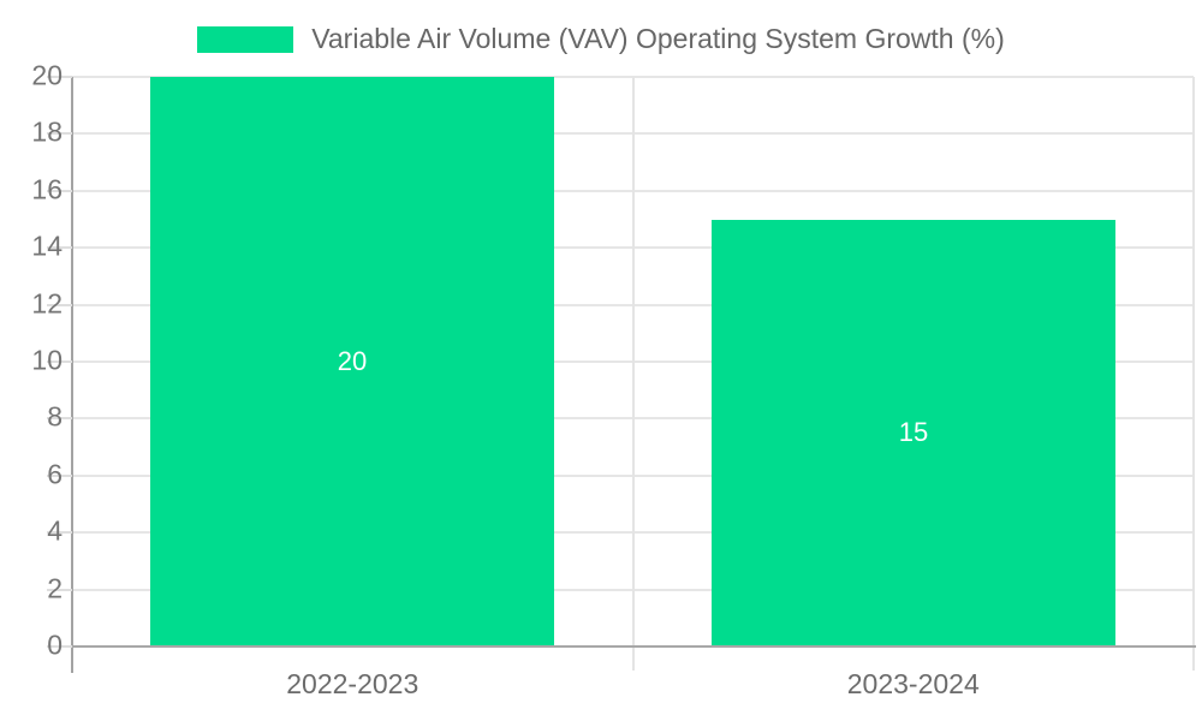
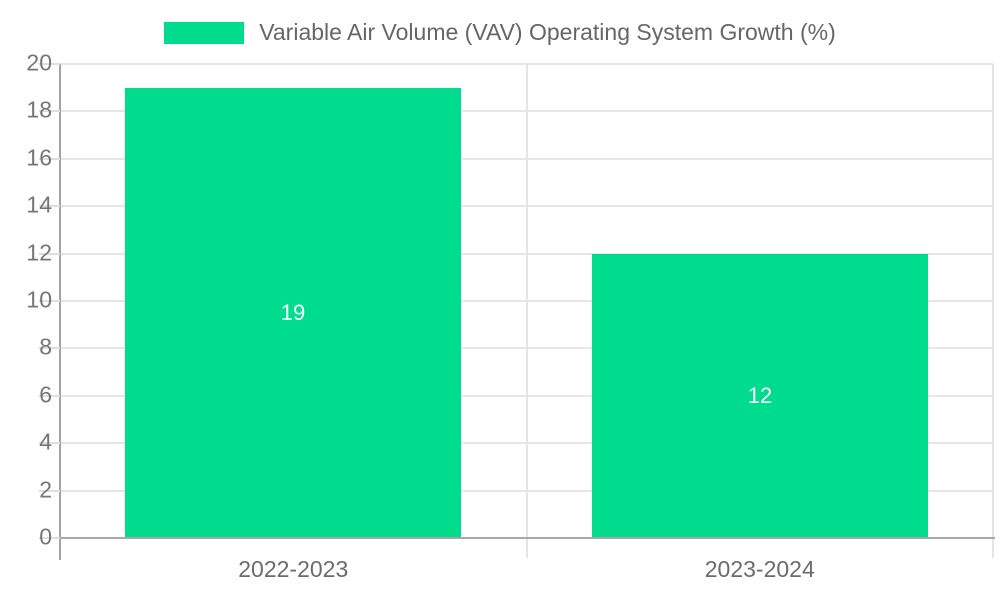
2022-2023: 20 -> 19
2023-2024: 15 -> 12
